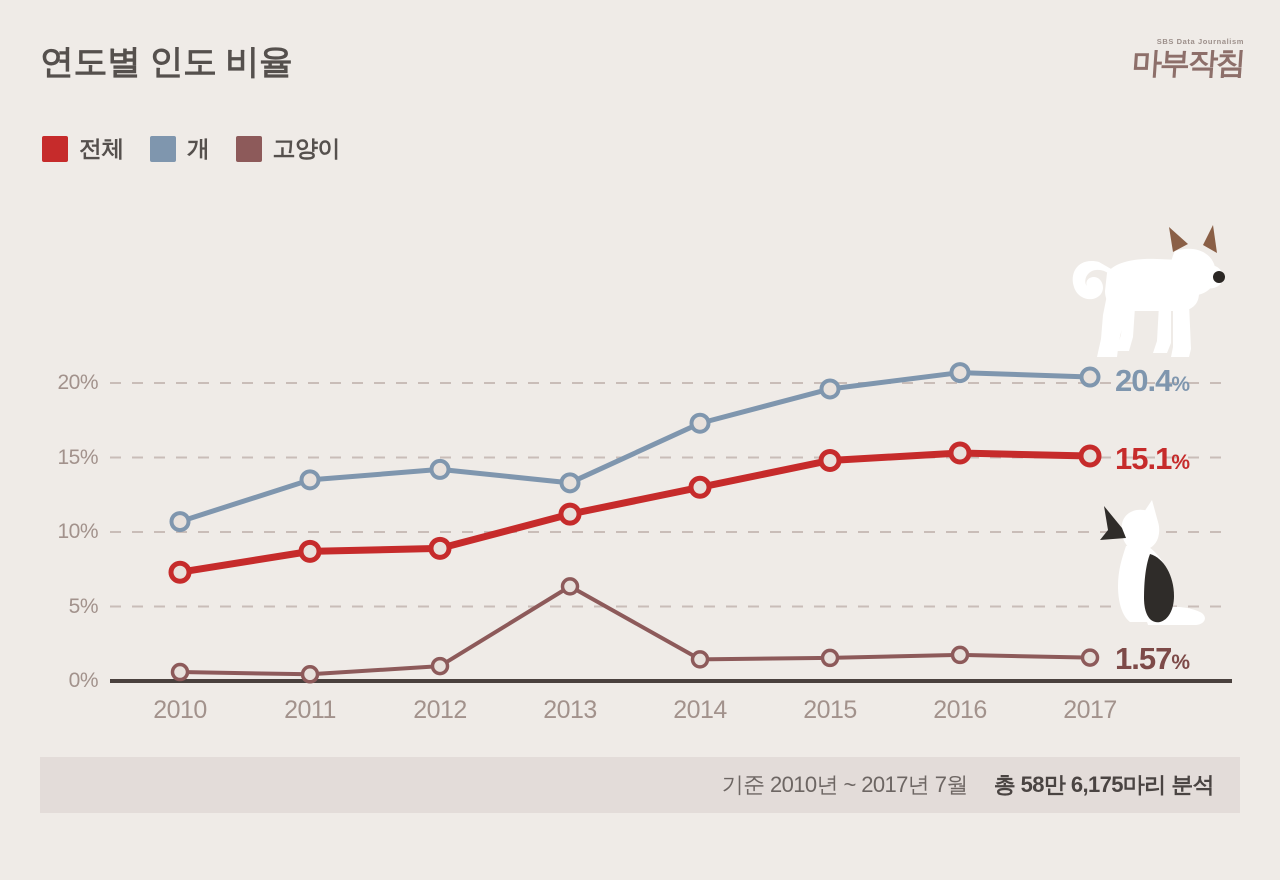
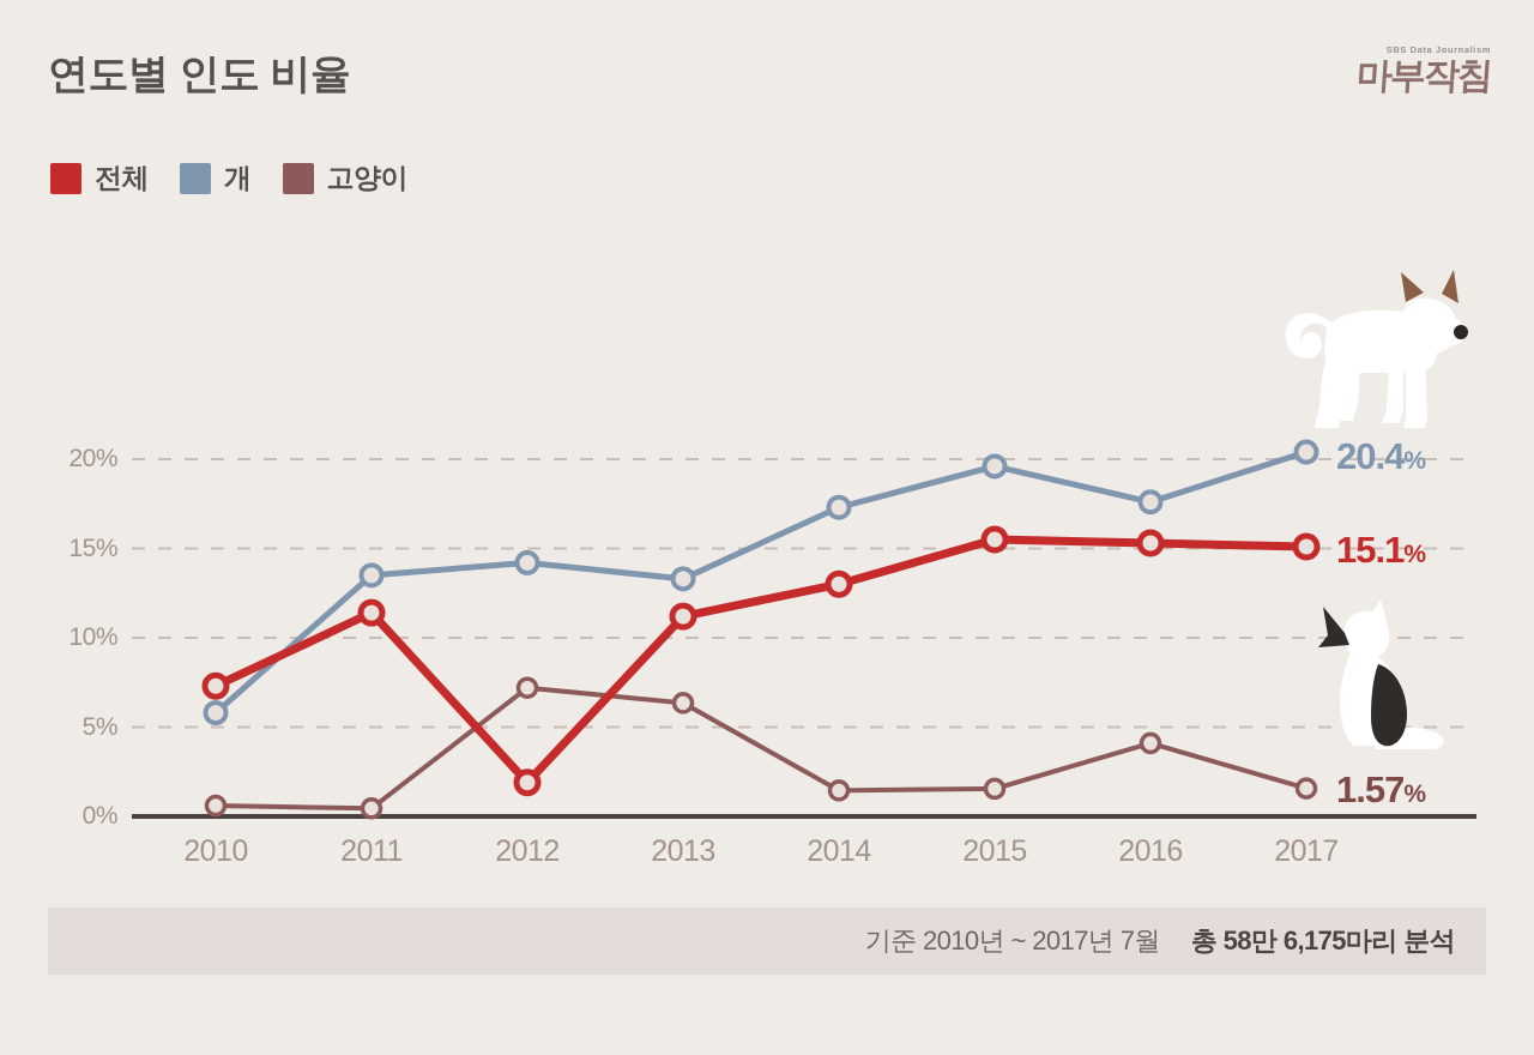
개/2010: 10.7% -> 5.8%
전체/2011: 8.7% -> 11.4%
전체/2012: 8.9% -> 1.9%
고양이/2012: 1.0% -> 7.2%
전체/2015: 14.8% -> 15.5%
개/2016: 20.7% -> 17.6%
고양이/2016: 1.8% -> 4.1%
